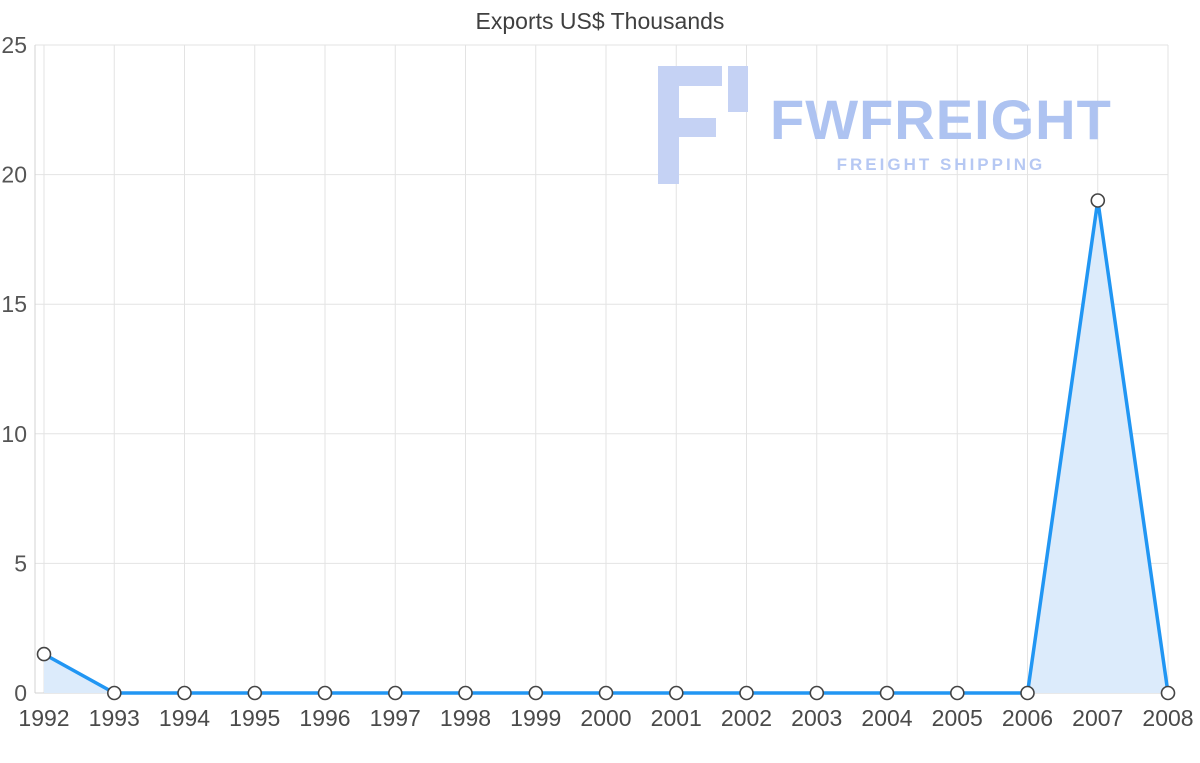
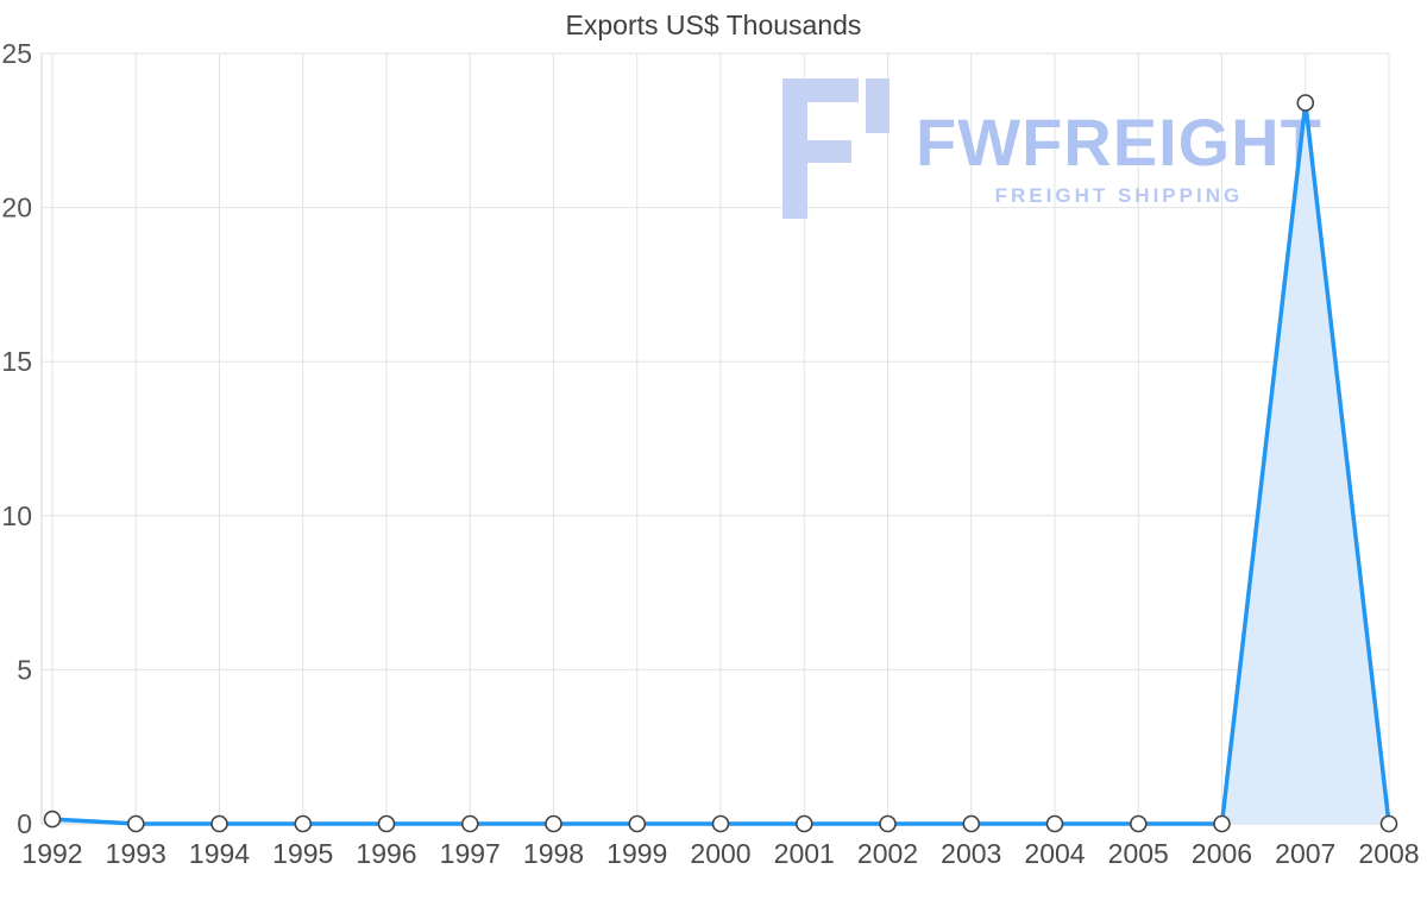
1992: 1.5 -> 0.1
2007: 19.0 -> 23.4
